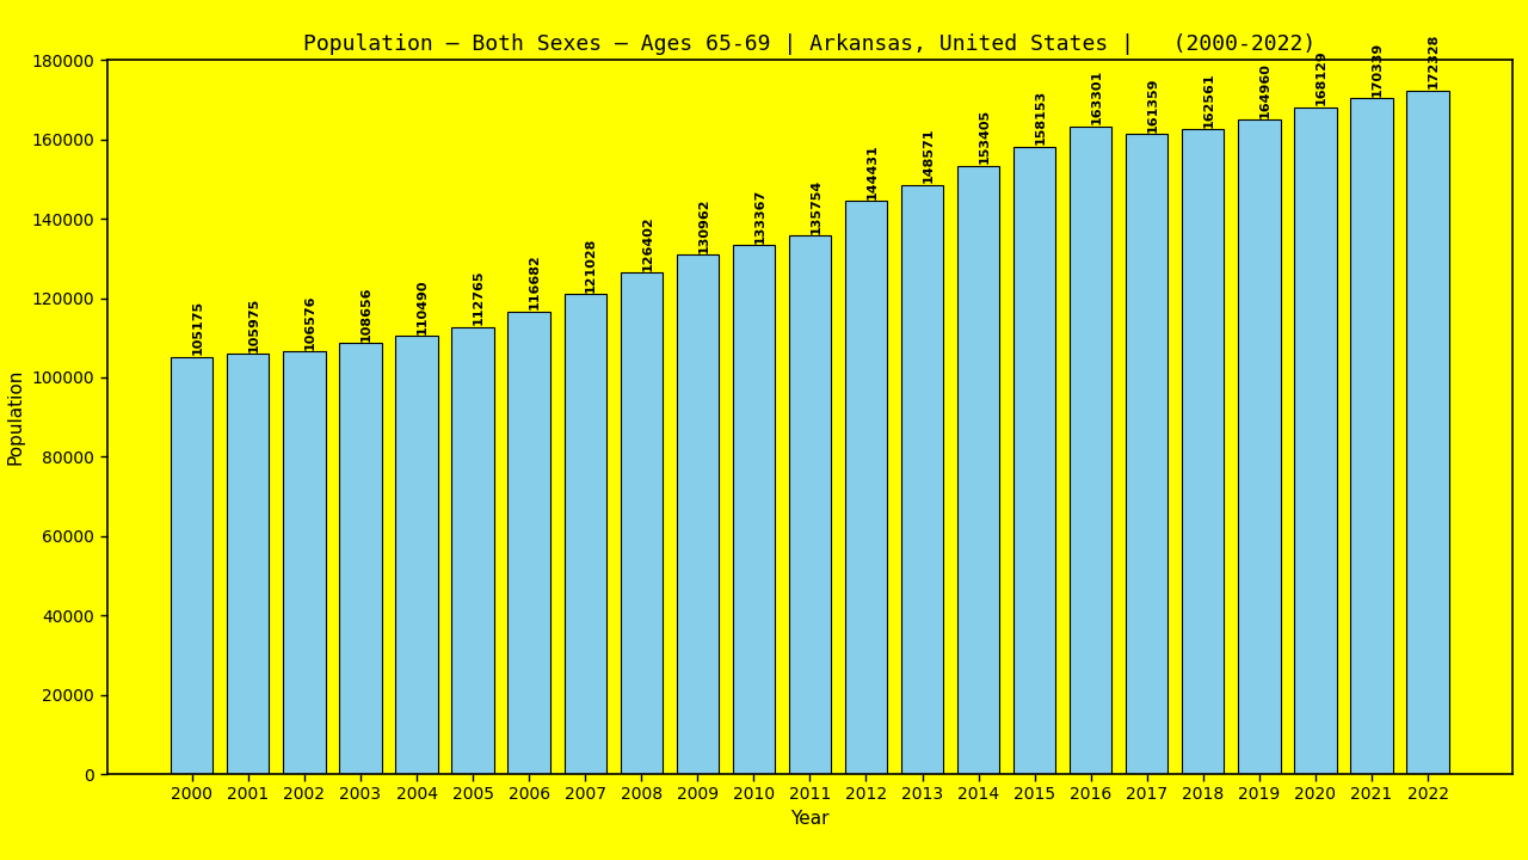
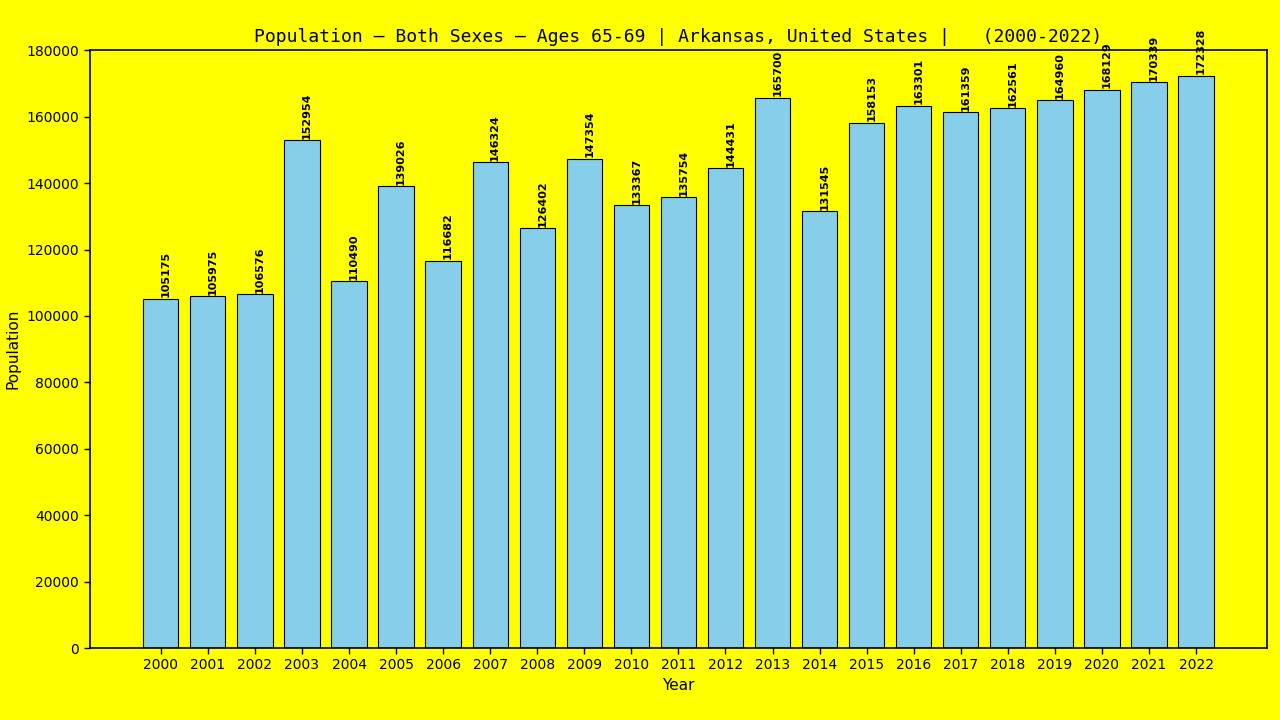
2003: 108656 -> 152954
2005: 112765 -> 139026
2007: 121028 -> 146324
2009: 130962 -> 147354
2013: 148571 -> 165700
2014: 153405 -> 131545
